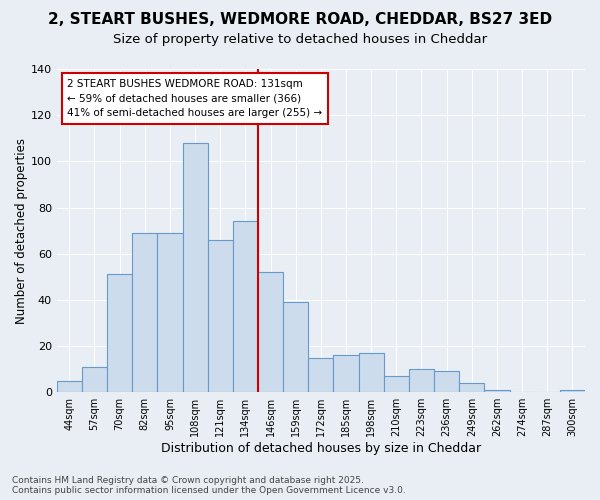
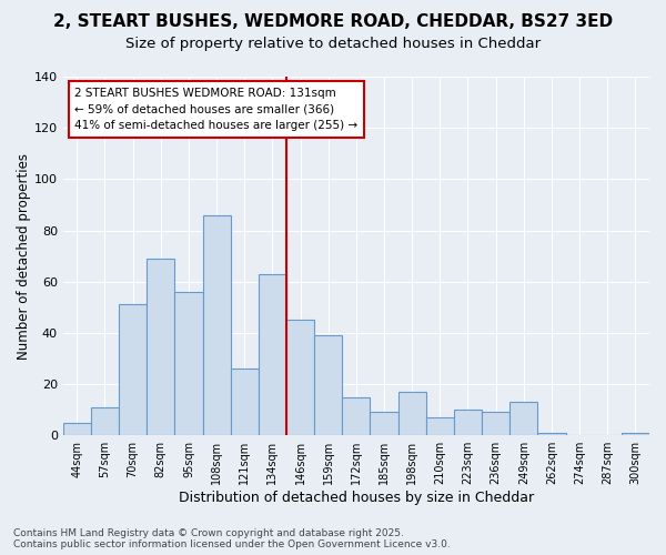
95sqm: 69 -> 56
108sqm: 108 -> 86
121sqm: 66 -> 26
134sqm: 74 -> 63
146sqm: 52 -> 45
185sqm: 16 -> 9
249sqm: 4 -> 13
